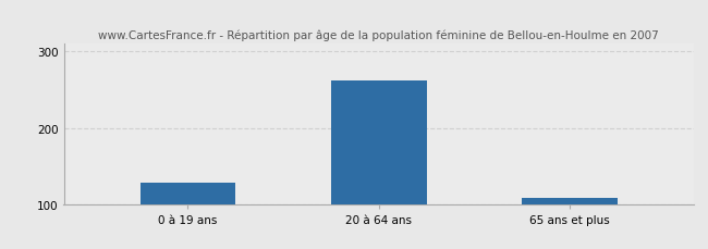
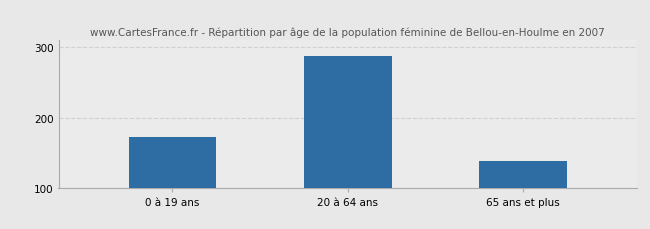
0 à 19 ans: 128 -> 172
20 à 64 ans: 262 -> 288
65 ans et plus: 108 -> 138
